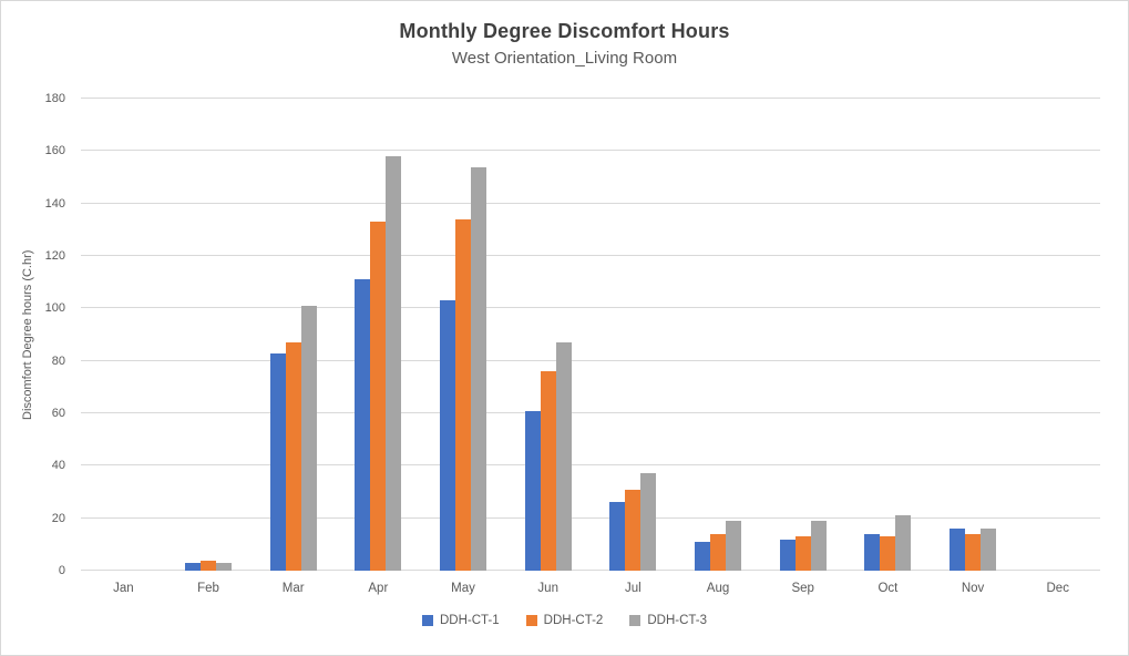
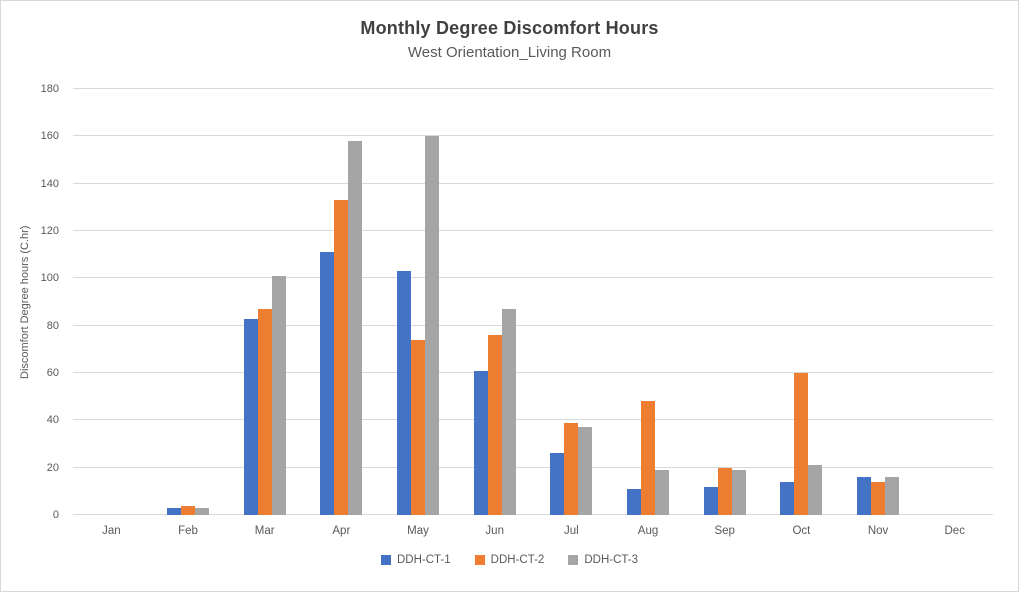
DDH-CT-2/May: 134 -> 74
DDH-CT-3/May: 154 -> 160
DDH-CT-2/Jul: 31 -> 39
DDH-CT-2/Aug: 14 -> 48
DDH-CT-2/Sep: 13 -> 20
DDH-CT-2/Oct: 13 -> 60
